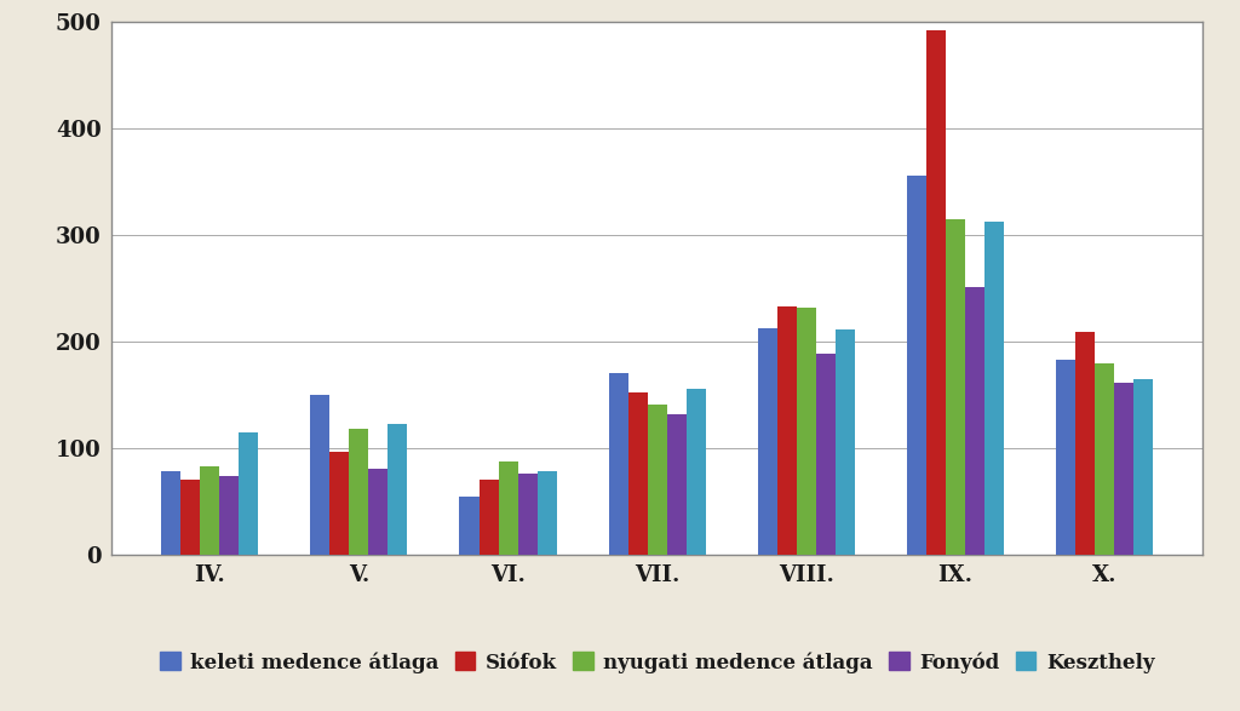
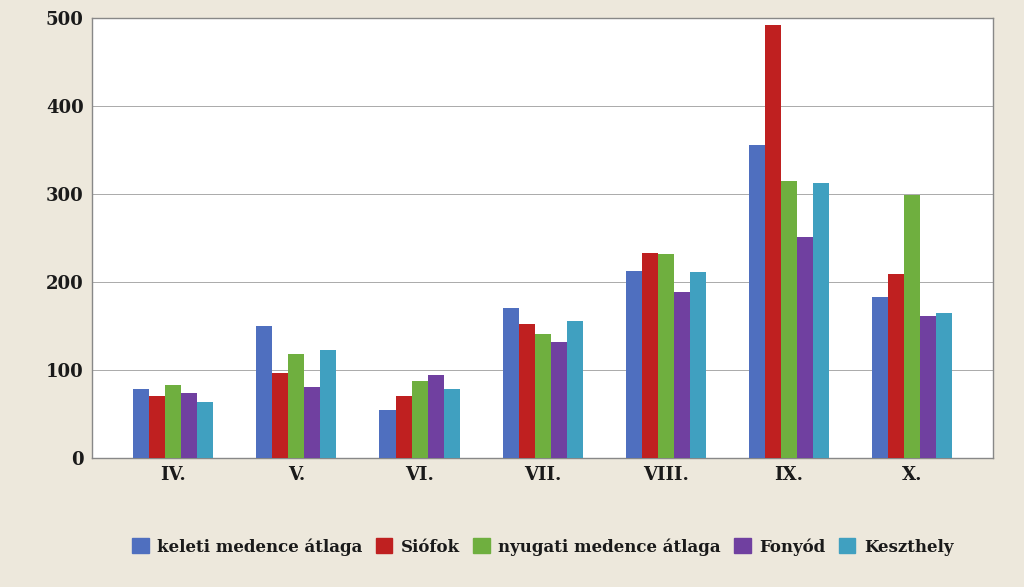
Keszthely/IV.: 115 -> 64
Fonyód/VI.: 76 -> 94
nyugati medence átlaga/X.: 179 -> 298
